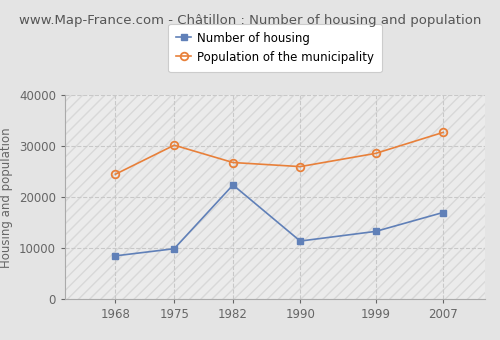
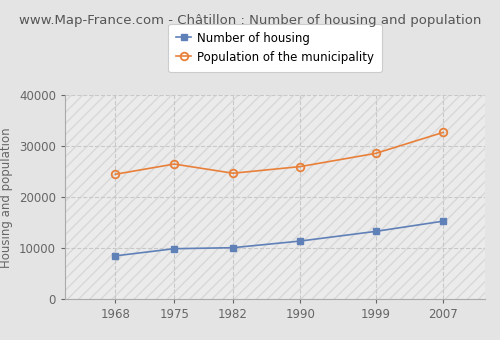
Population of the municipality/1975: 30200 -> 26500
Number of housing/1982: 22400 -> 10100
Population of the municipality/1982: 26800 -> 24700
Number of housing/2007: 17000 -> 15300
